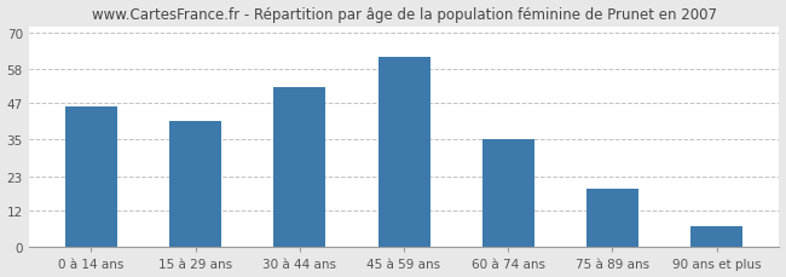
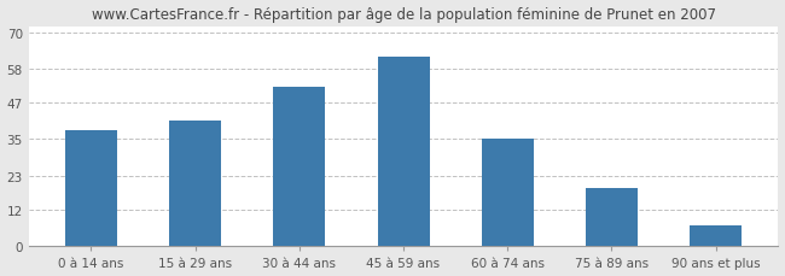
0 à 14 ans: 46 -> 38
